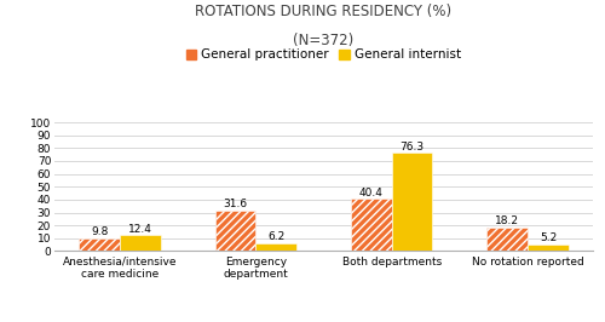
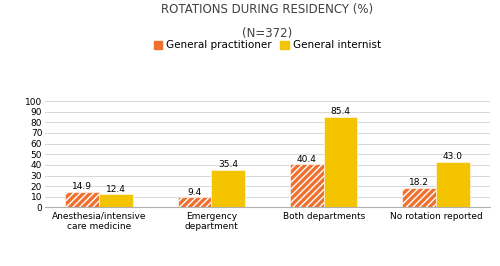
General practitioner/Anesthesia/intensive care medicine: 9.8 -> 14.9
General practitioner/Emergency department: 31.6 -> 9.4
General internist/Emergency department: 6.2 -> 35.4
General internist/Both departments: 76.3 -> 85.4
General internist/No rotation reported: 5.2 -> 43.0
